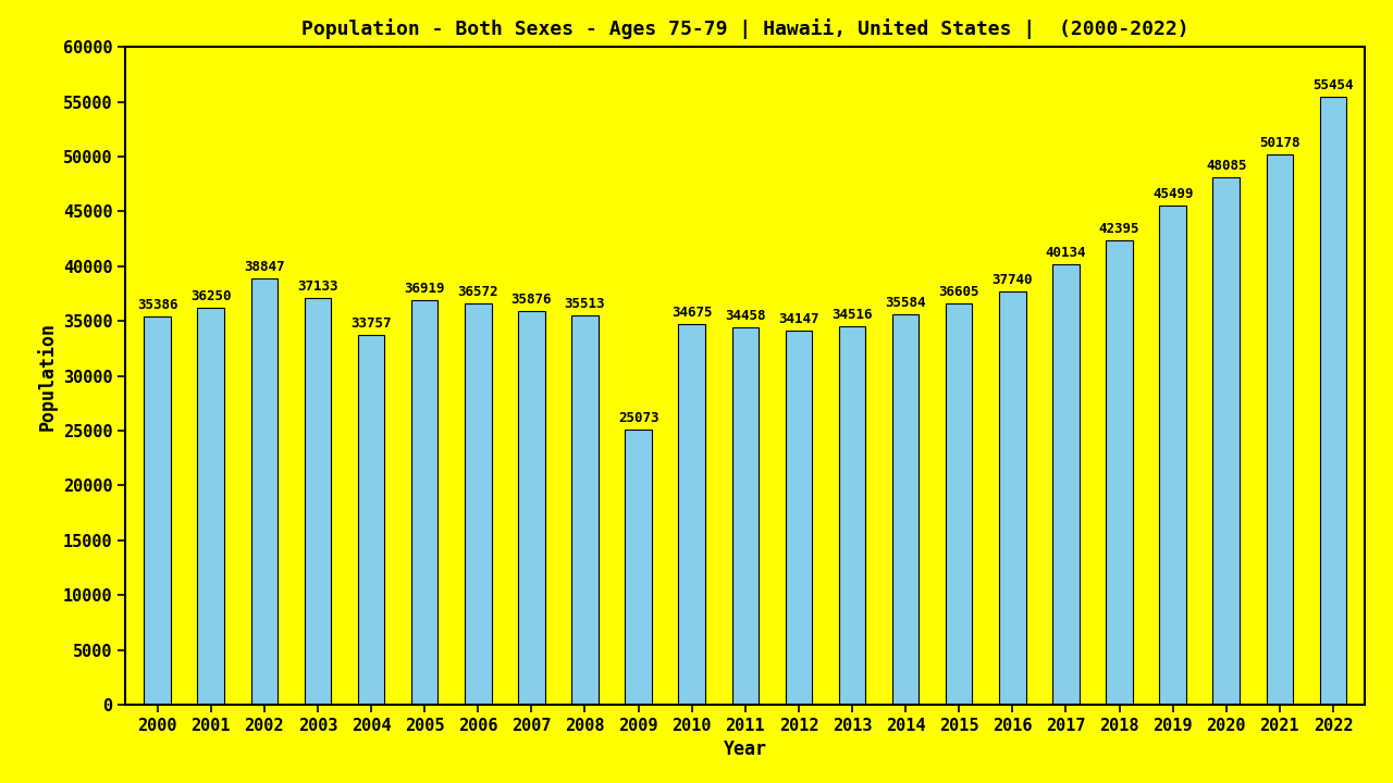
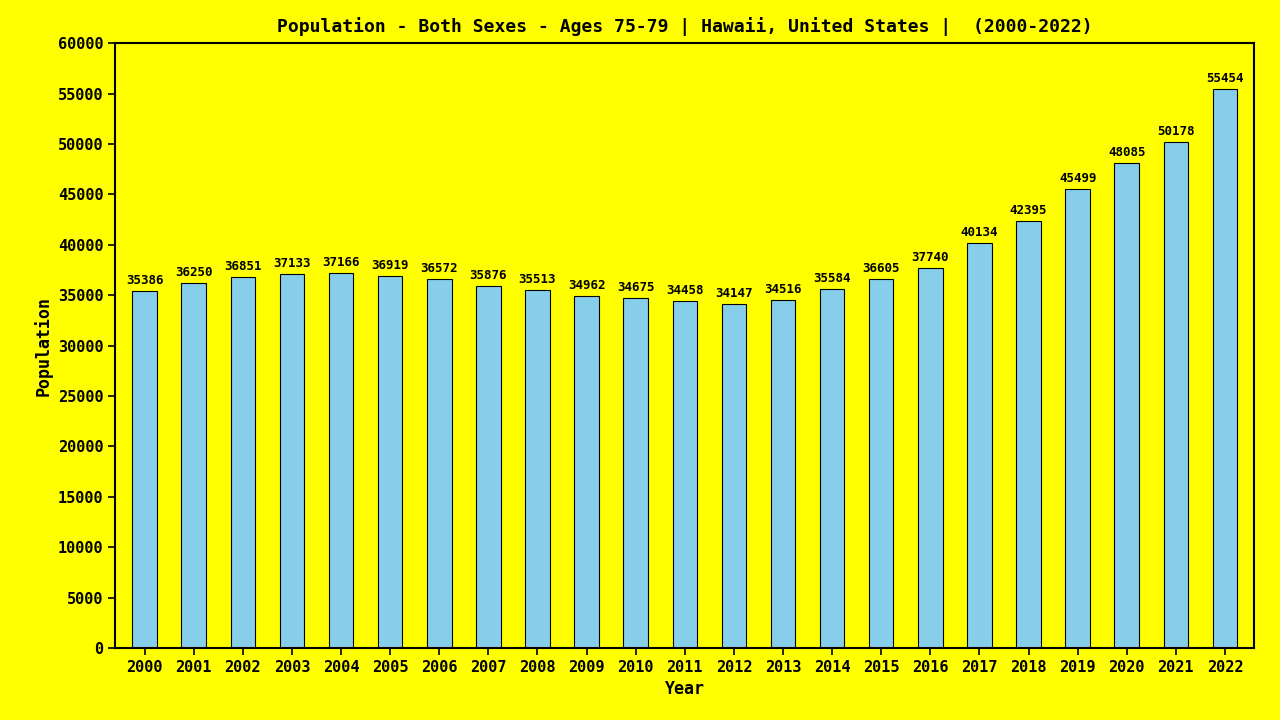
2002: 38847 -> 36851
2004: 33757 -> 37166
2009: 25073 -> 34962
